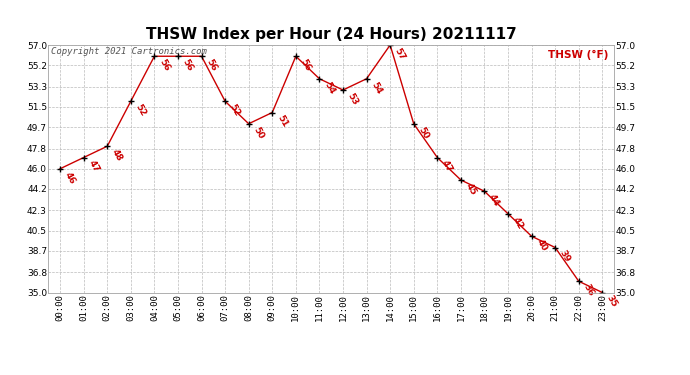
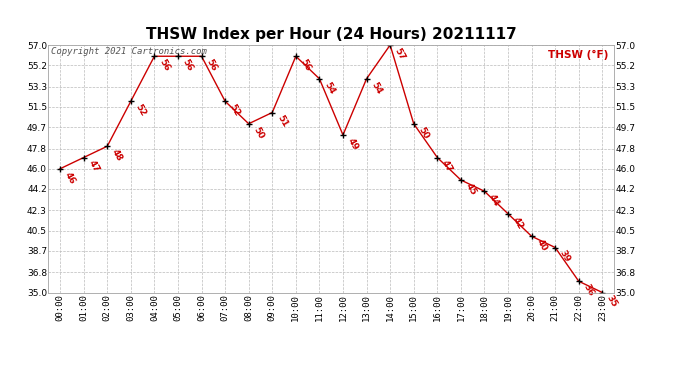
12:00: 53 -> 49
